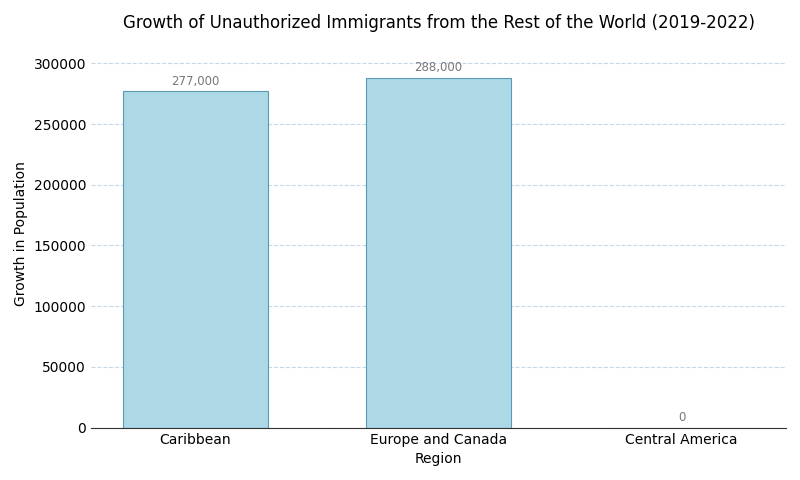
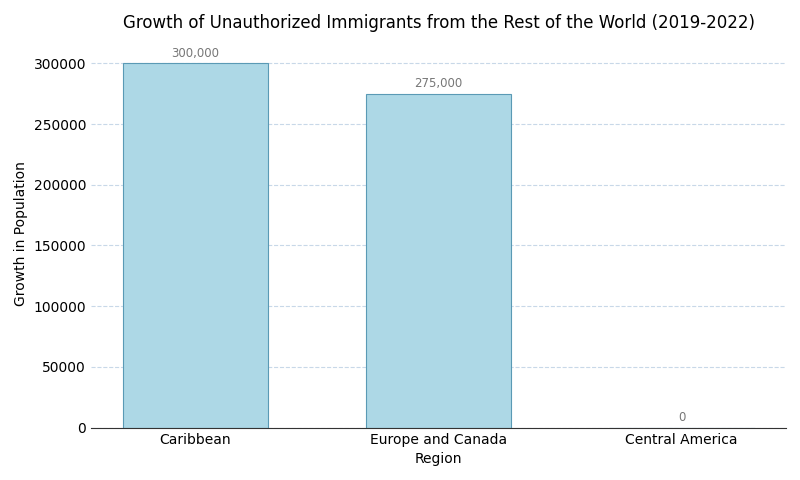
Caribbean: 277,000 -> 300,000
Europe and Canada: 288,000 -> 275,000
